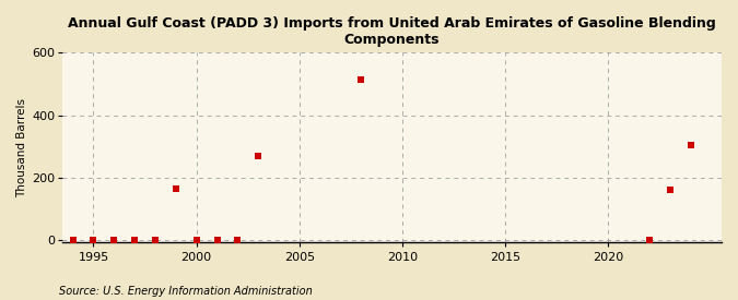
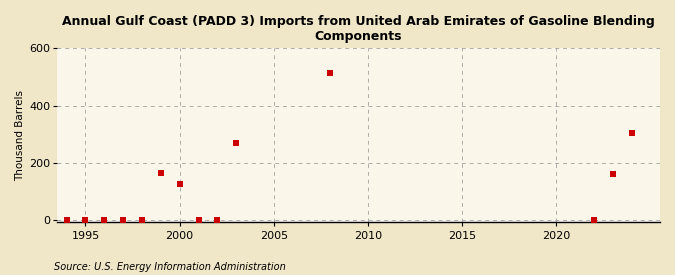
2000: 1 -> 125
